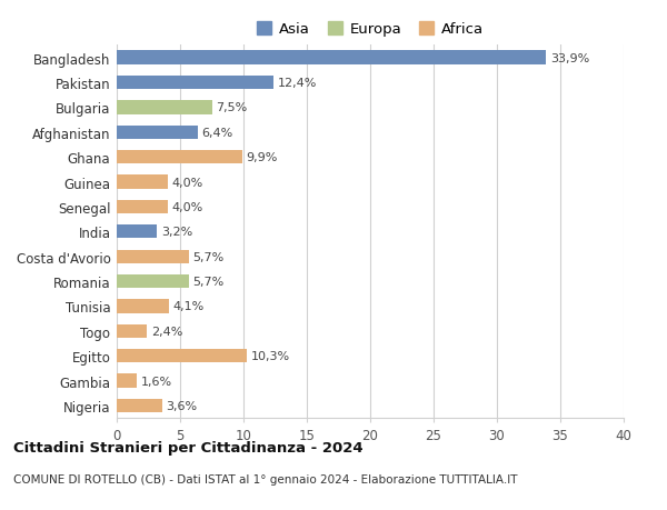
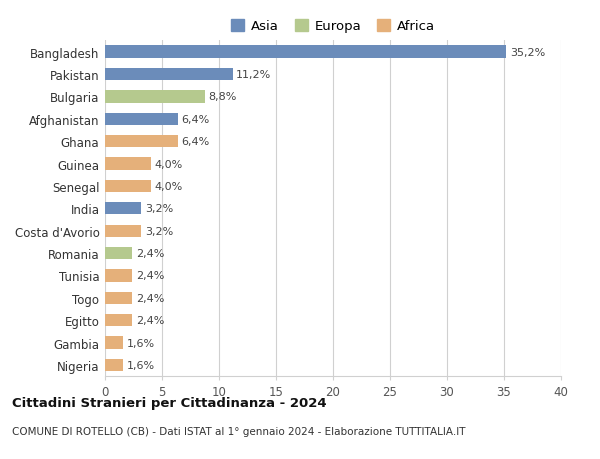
Bangladesh: 33,9% -> 35,2%
Pakistan: 12,4% -> 11,2%
Bulgaria: 7,5% -> 8,8%
Ghana: 9,9% -> 6,4%
Costa d'Avorio: 5,7% -> 3,2%
Romania: 5,7% -> 2,4%
Tunisia: 4,1% -> 2,4%
Egitto: 10,3% -> 2,4%
Nigeria: 3,6% -> 1,6%
